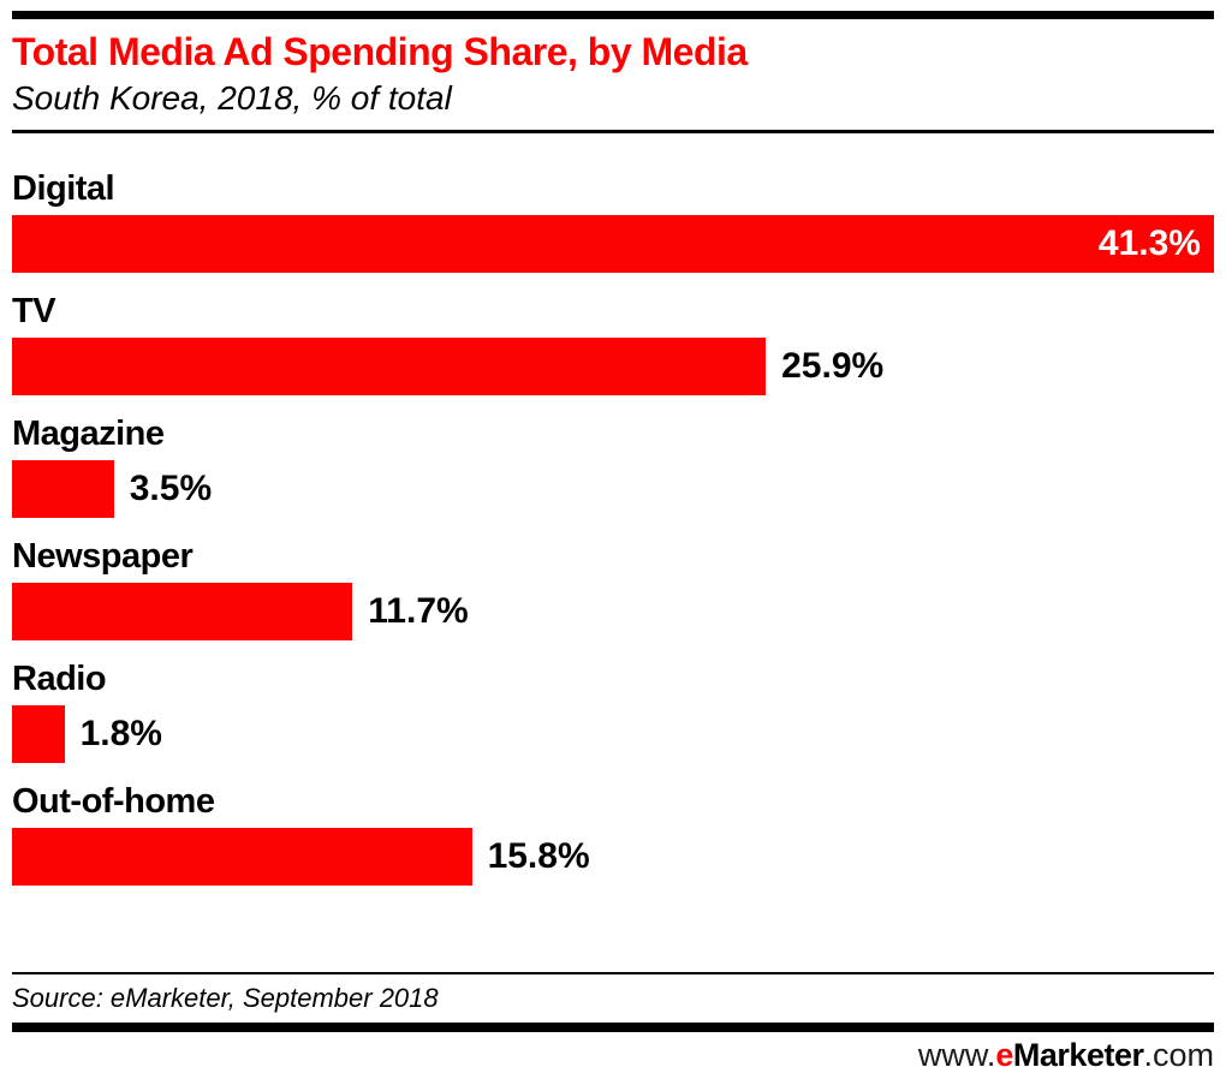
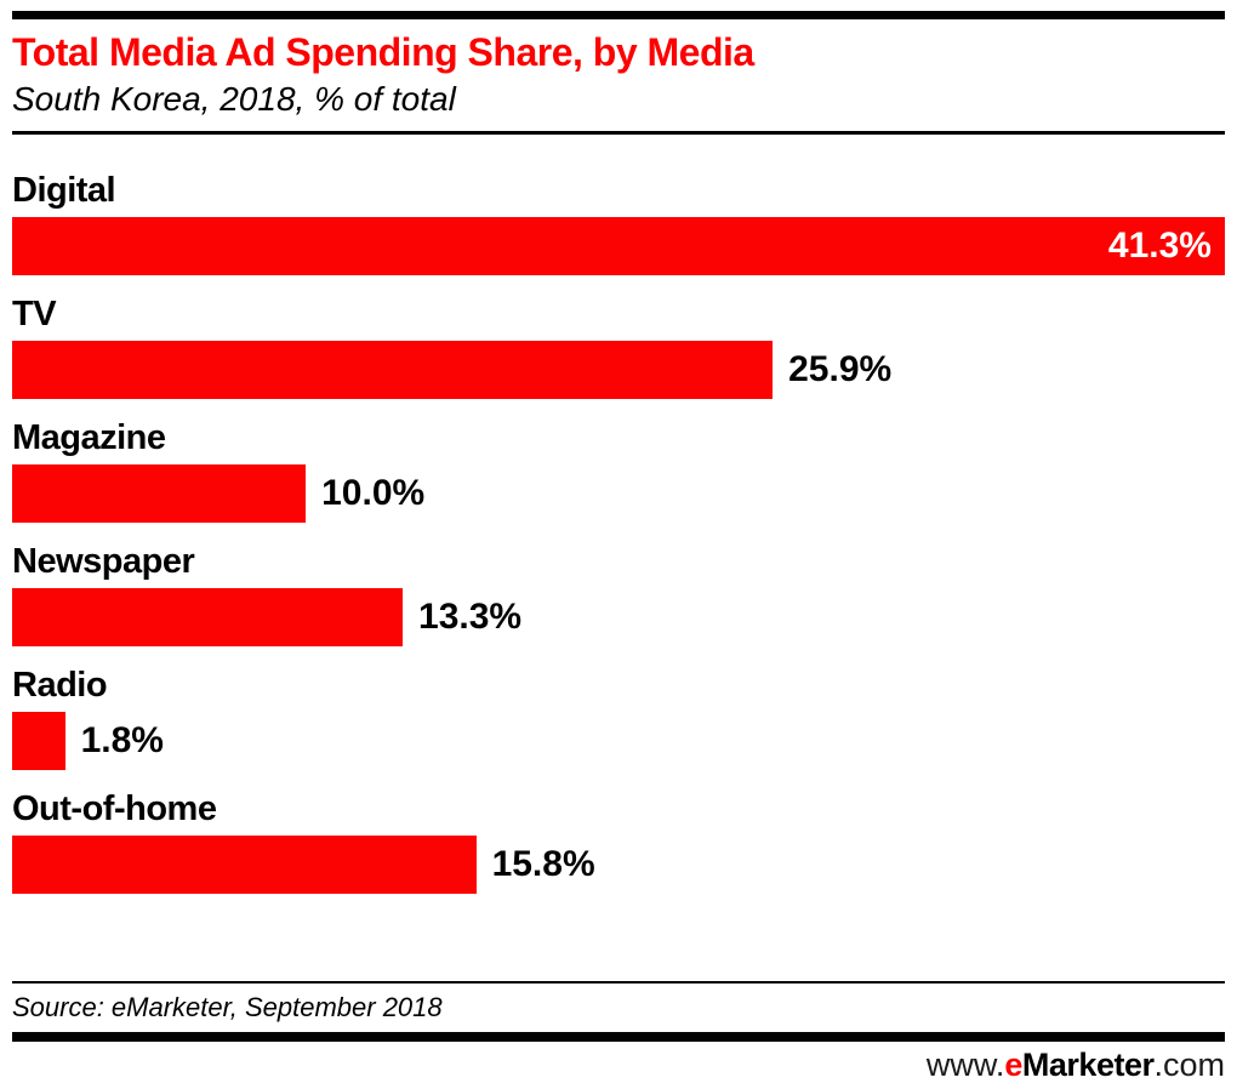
Magazine: 3.5% -> 10.0%
Newspaper: 11.7% -> 13.3%
